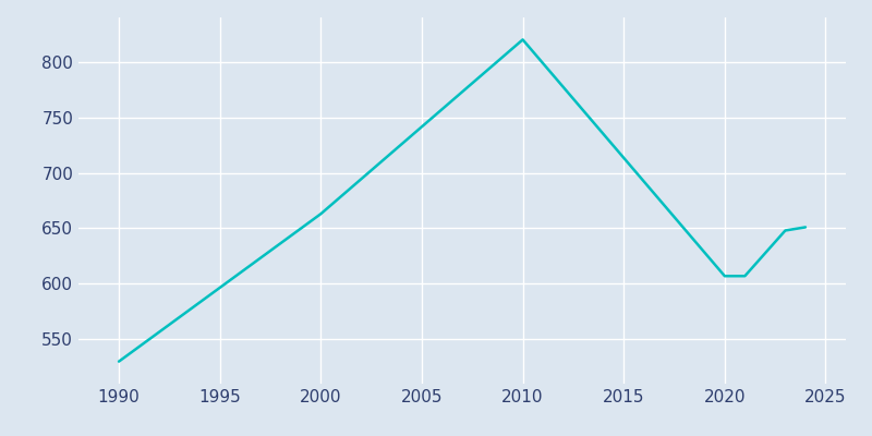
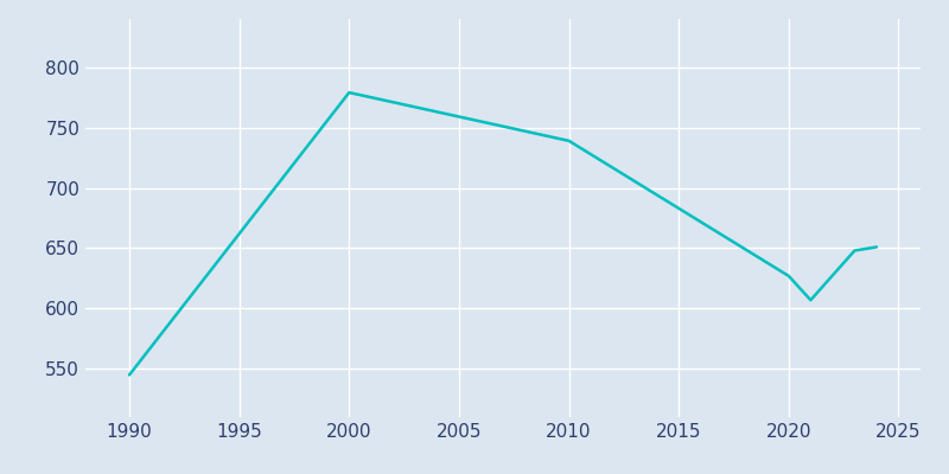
1990: 530 -> 545
2000: 663 -> 779
2010: 820 -> 739
2020: 607 -> 627
